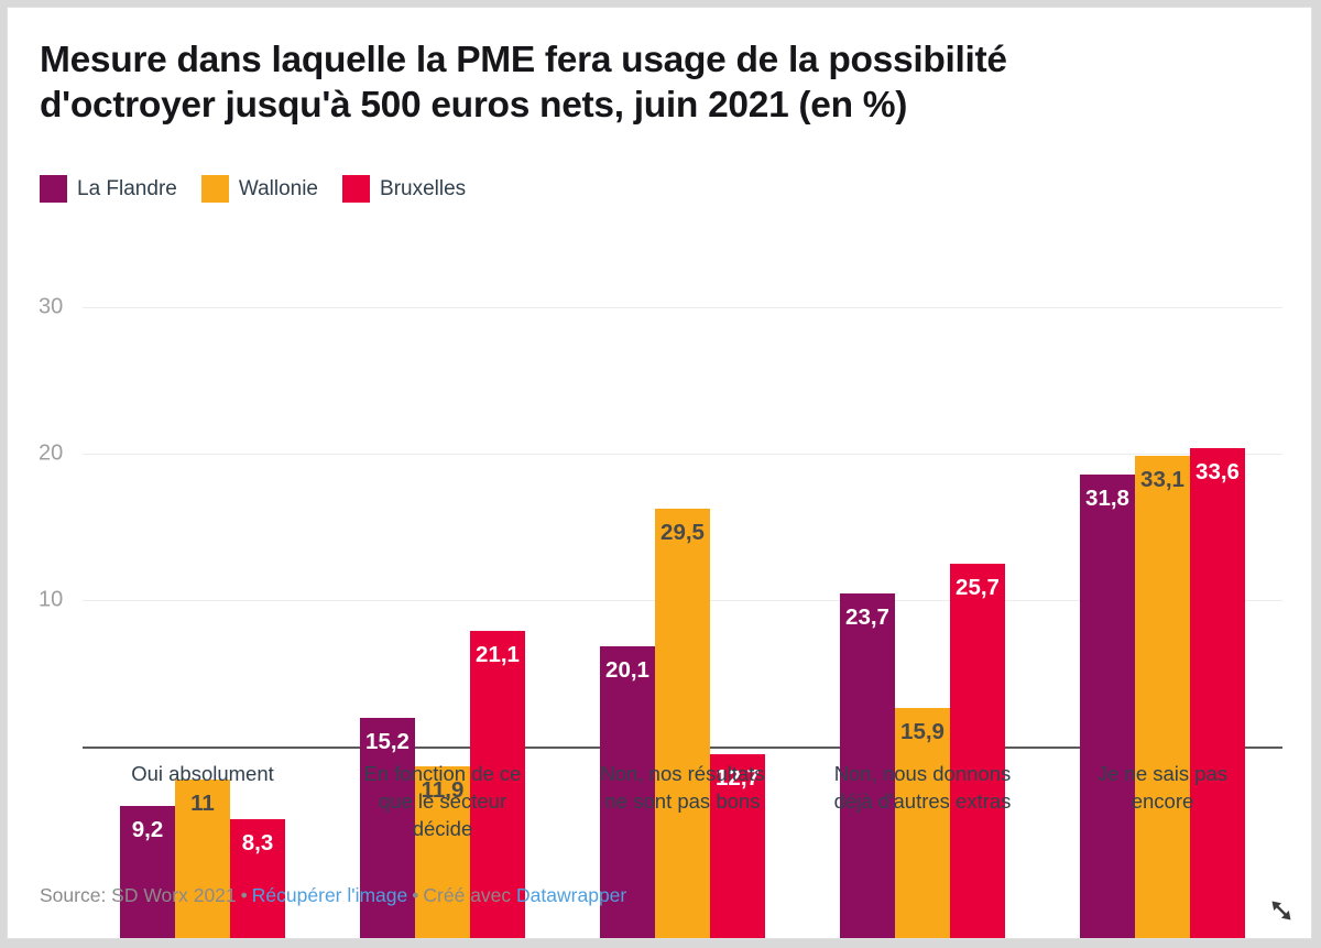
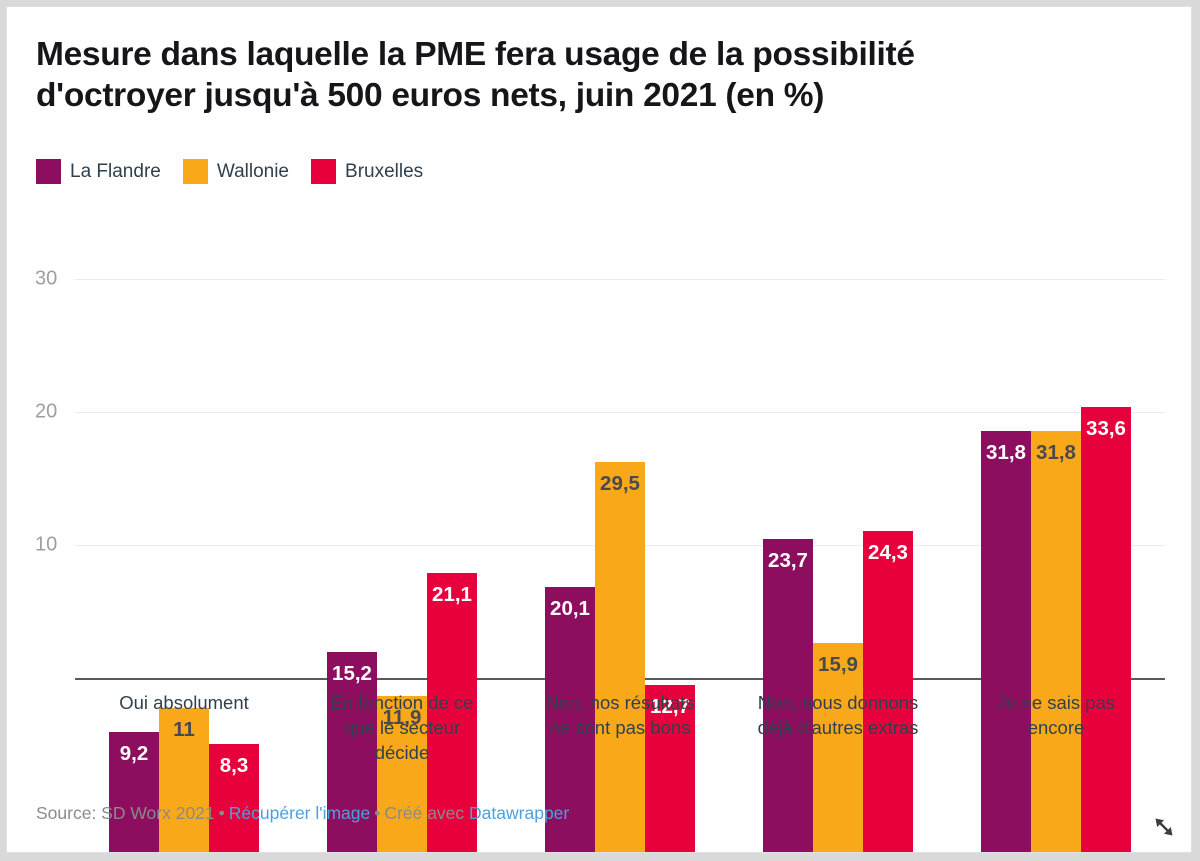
Bruxelles/Non, nous donnons déjà d'autres extras: 25,7 -> 24,3
Wallonie/Je ne sais pas encore: 33,1 -> 31,8
